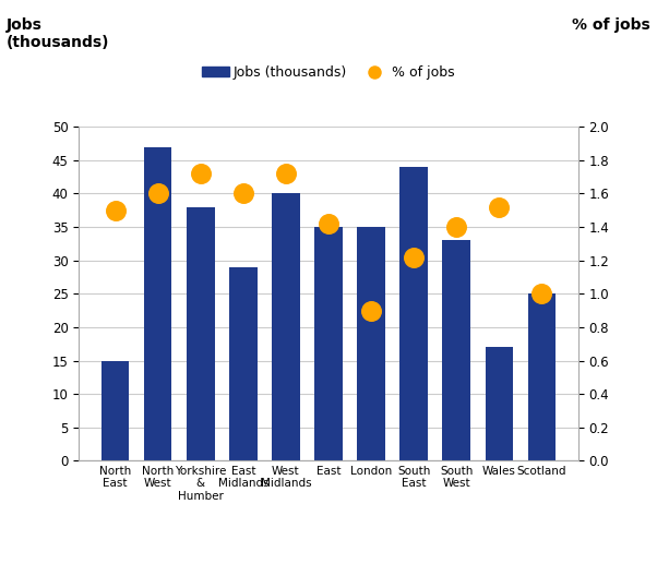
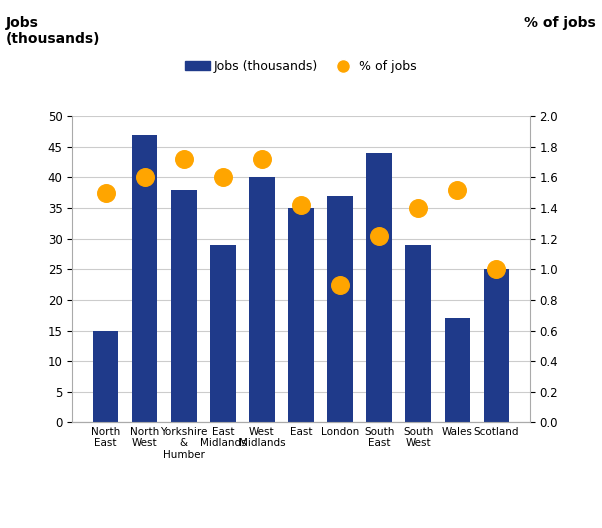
Jobs (thousands)/London: 35 -> 37
Jobs (thousands)/South West: 33 -> 29
